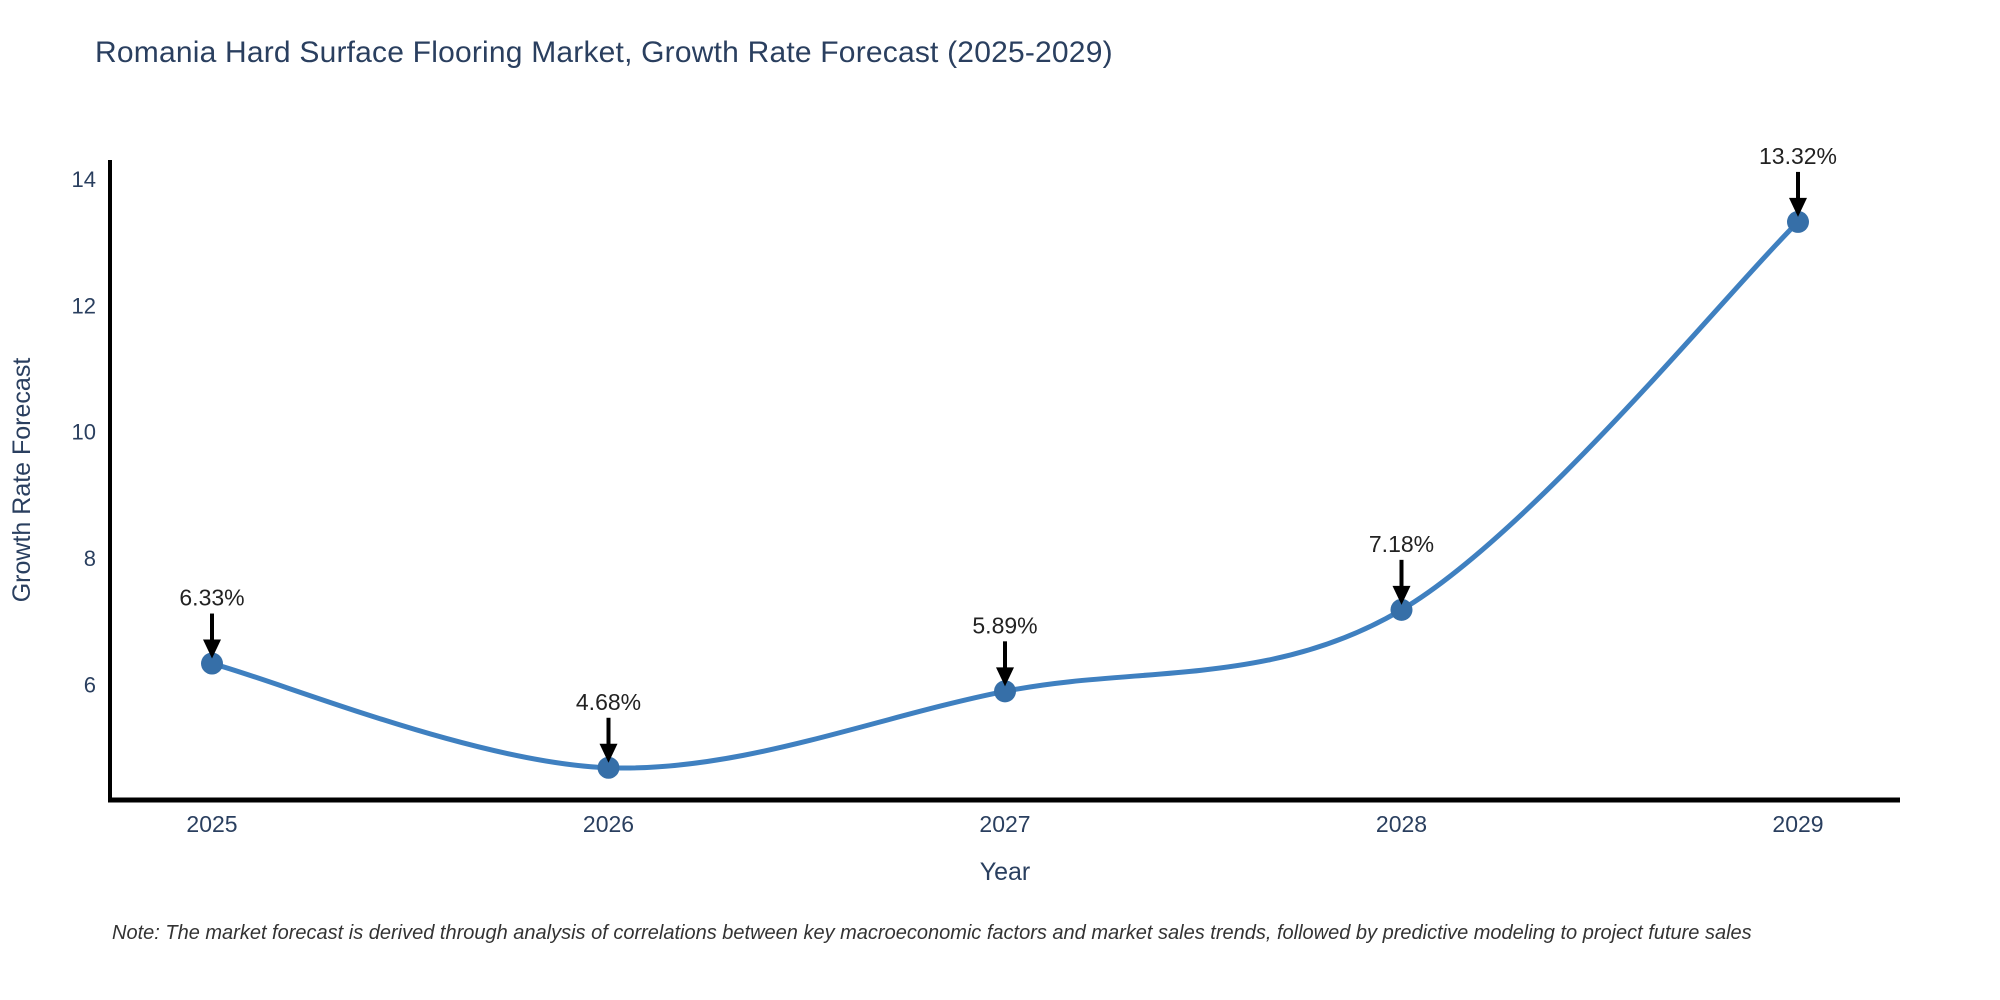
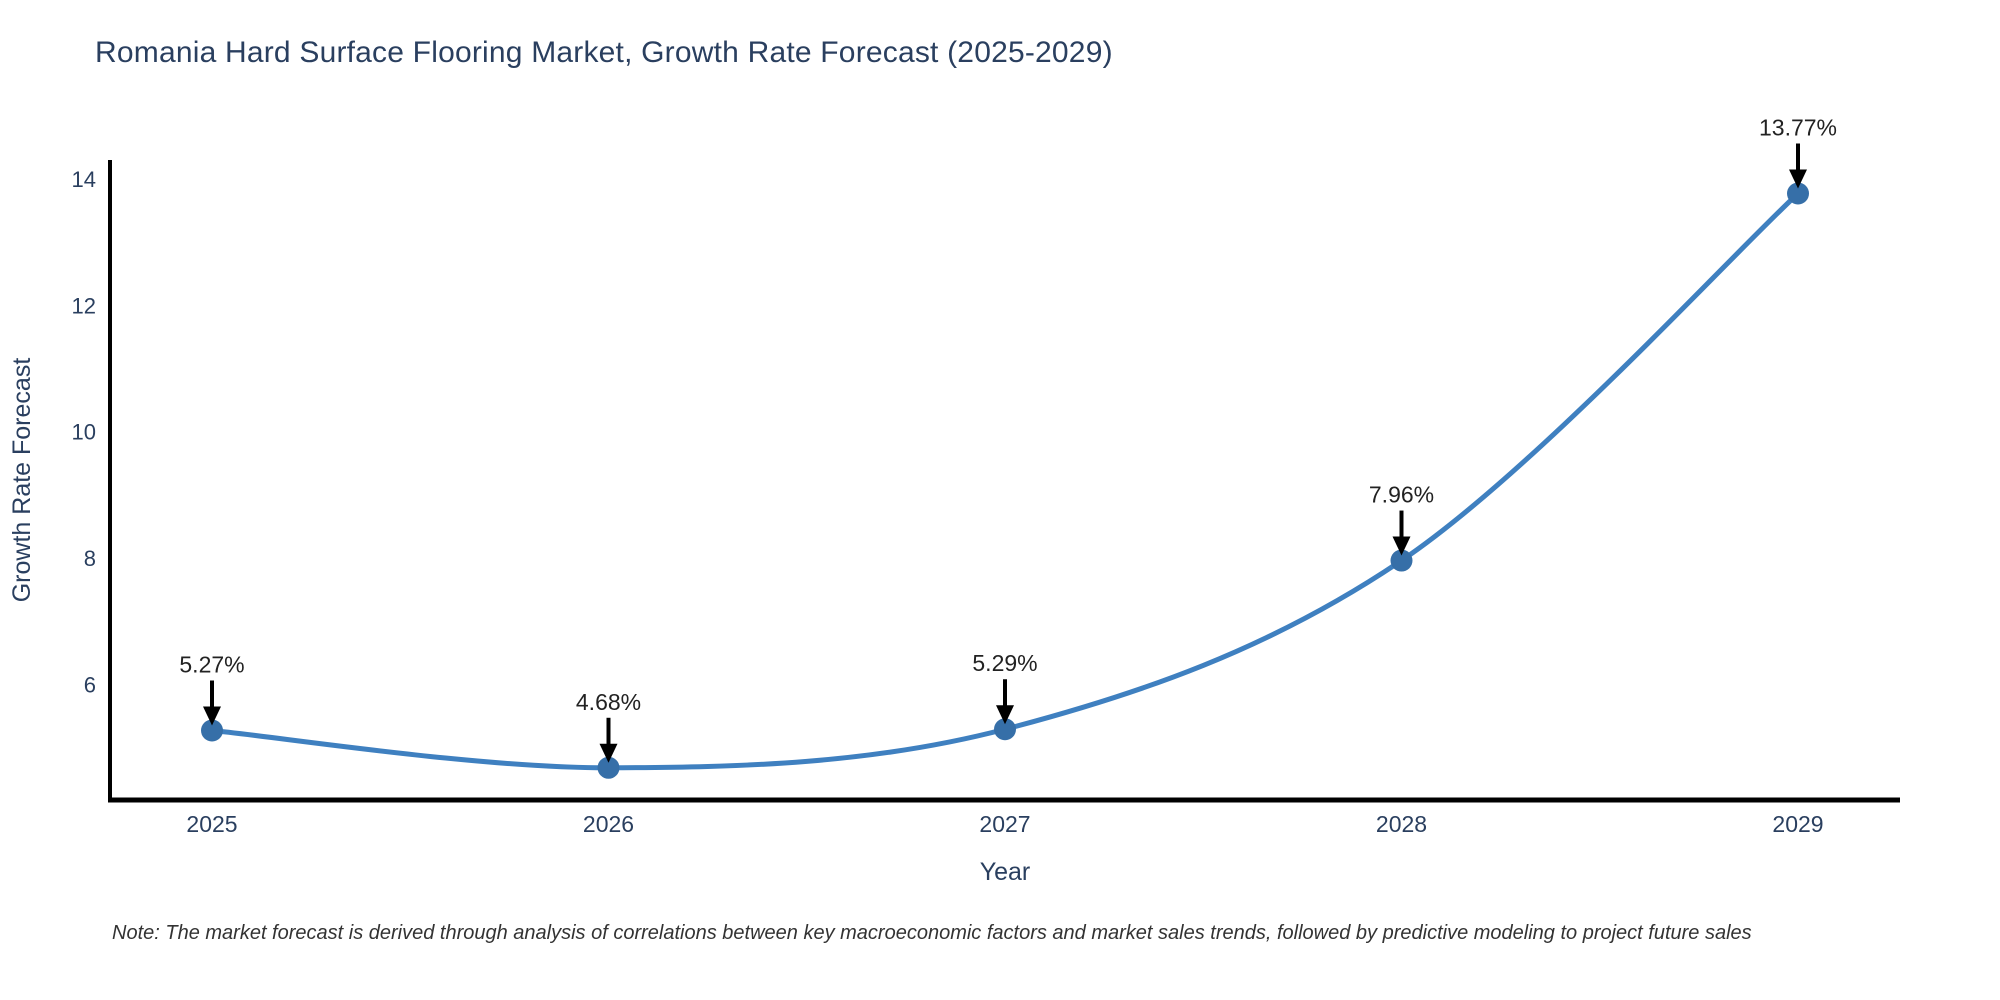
2025: 6.33% -> 5.27%
2027: 5.89% -> 5.29%
2028: 7.18% -> 7.96%
2029: 13.32% -> 13.77%
